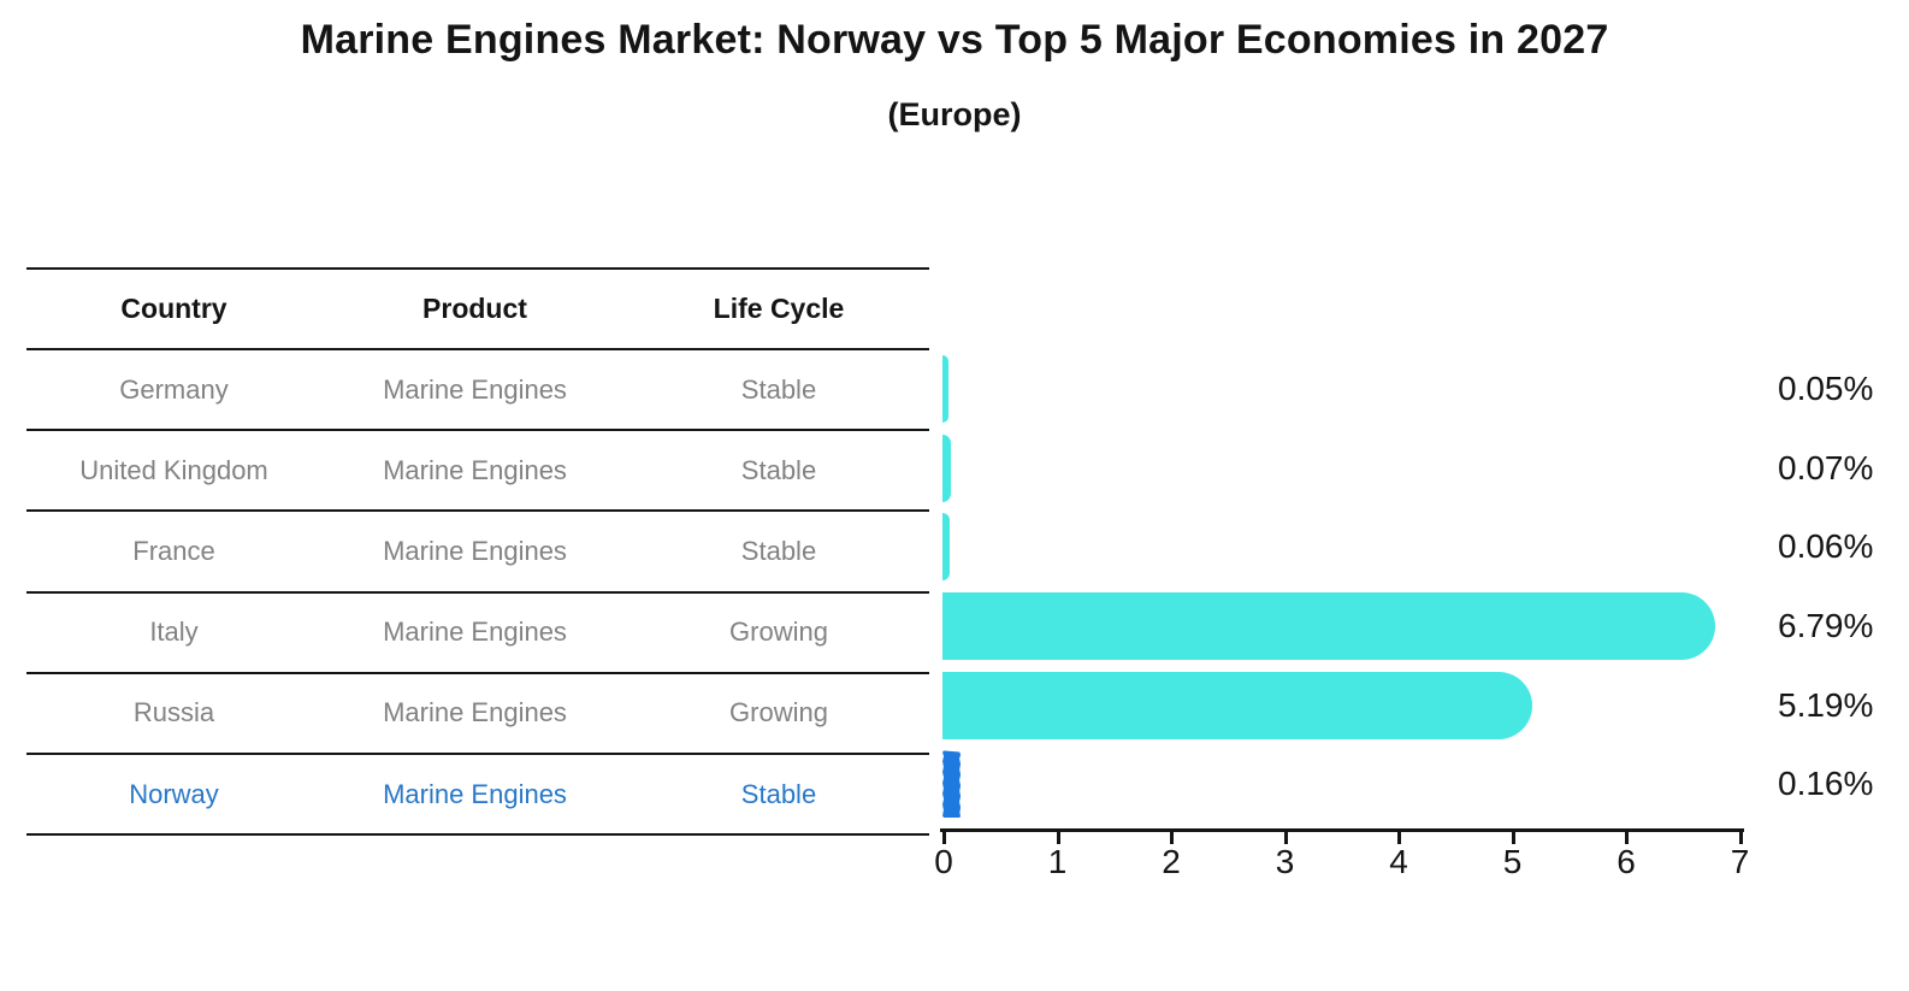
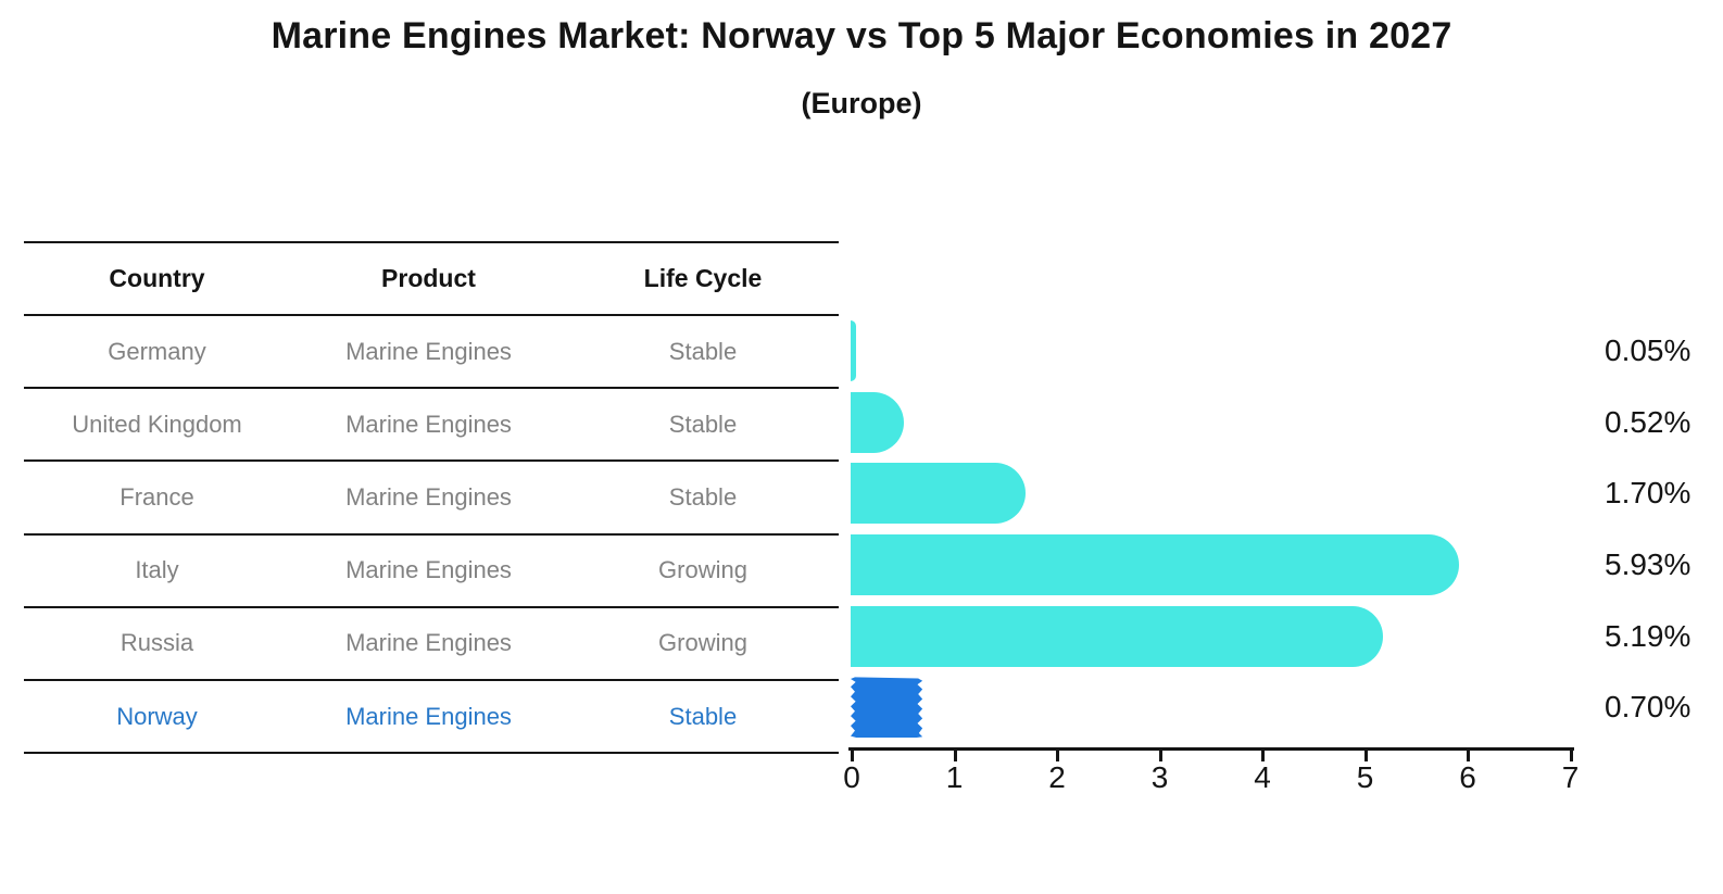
United Kingdom: 0.07% -> 0.52%
France: 0.06% -> 1.70%
Italy: 6.79% -> 5.93%
Norway: 0.16% -> 0.70%
